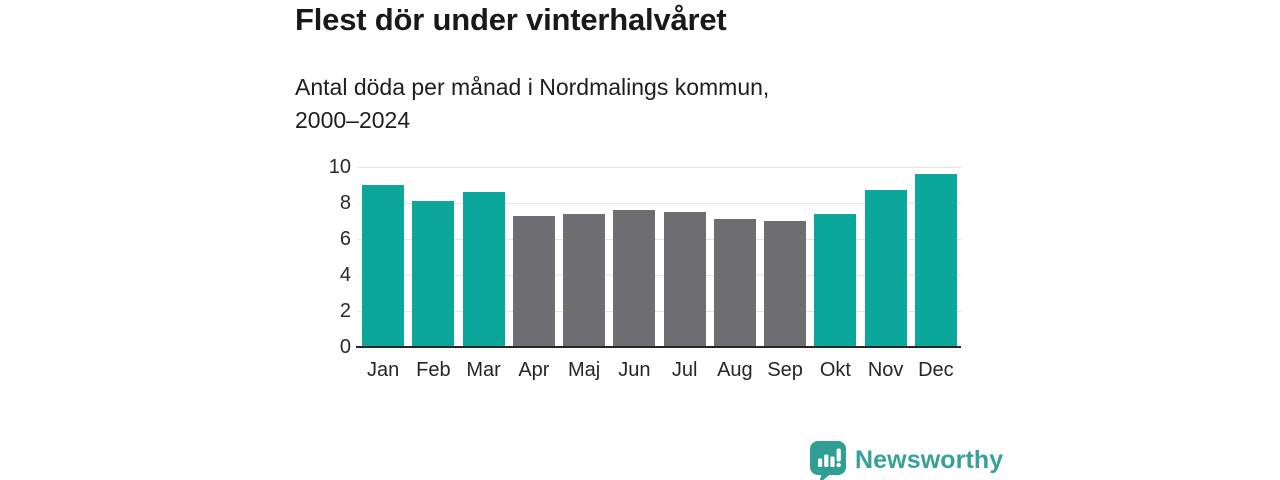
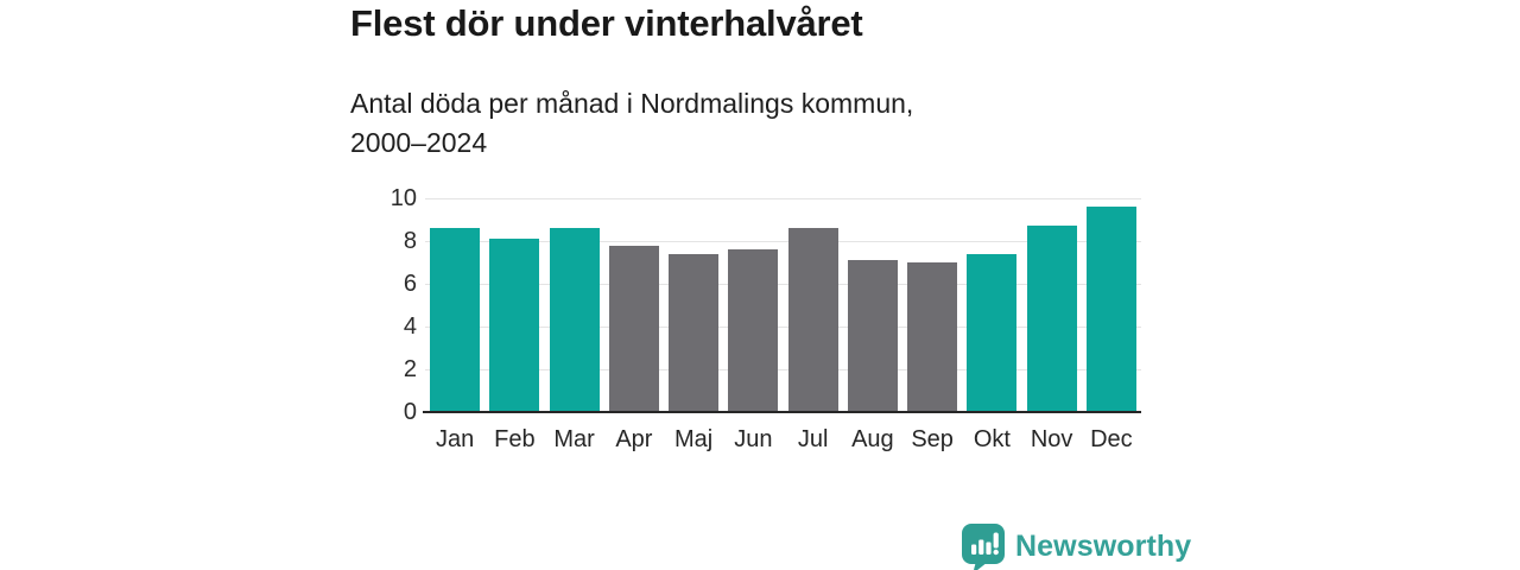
Jan: 9.0 -> 8.6
Apr: 7.3 -> 7.8
Jul: 7.5 -> 8.6
